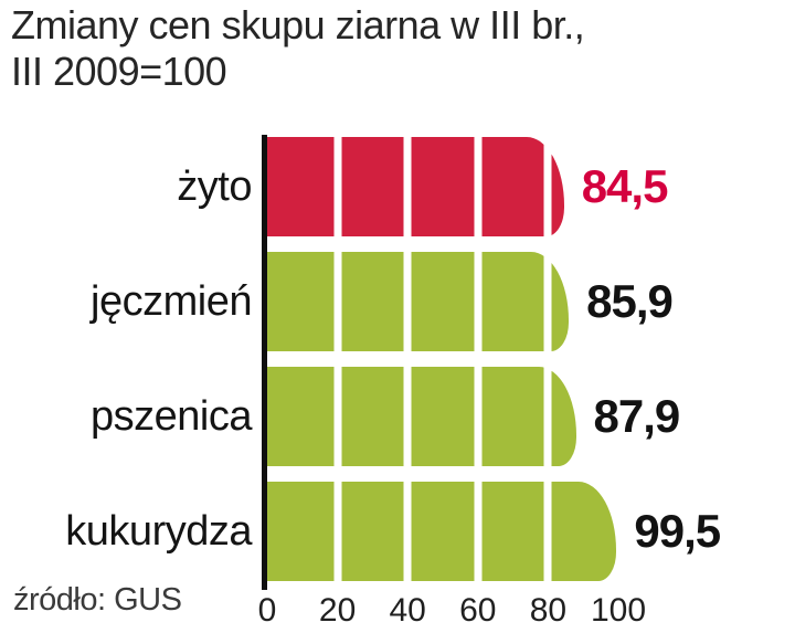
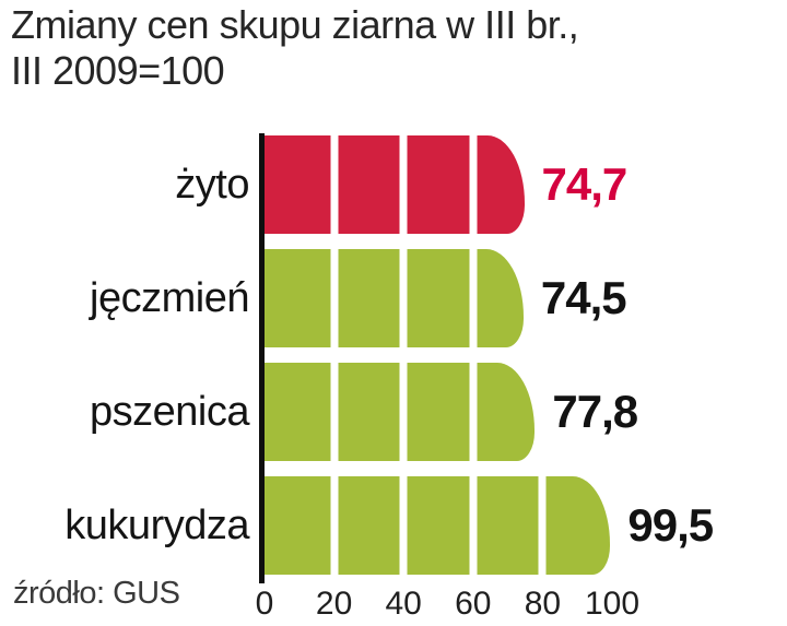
żyto: 84,5 -> 74,7
jęczmień: 85,9 -> 74,5
pszenica: 87,9 -> 77,8
